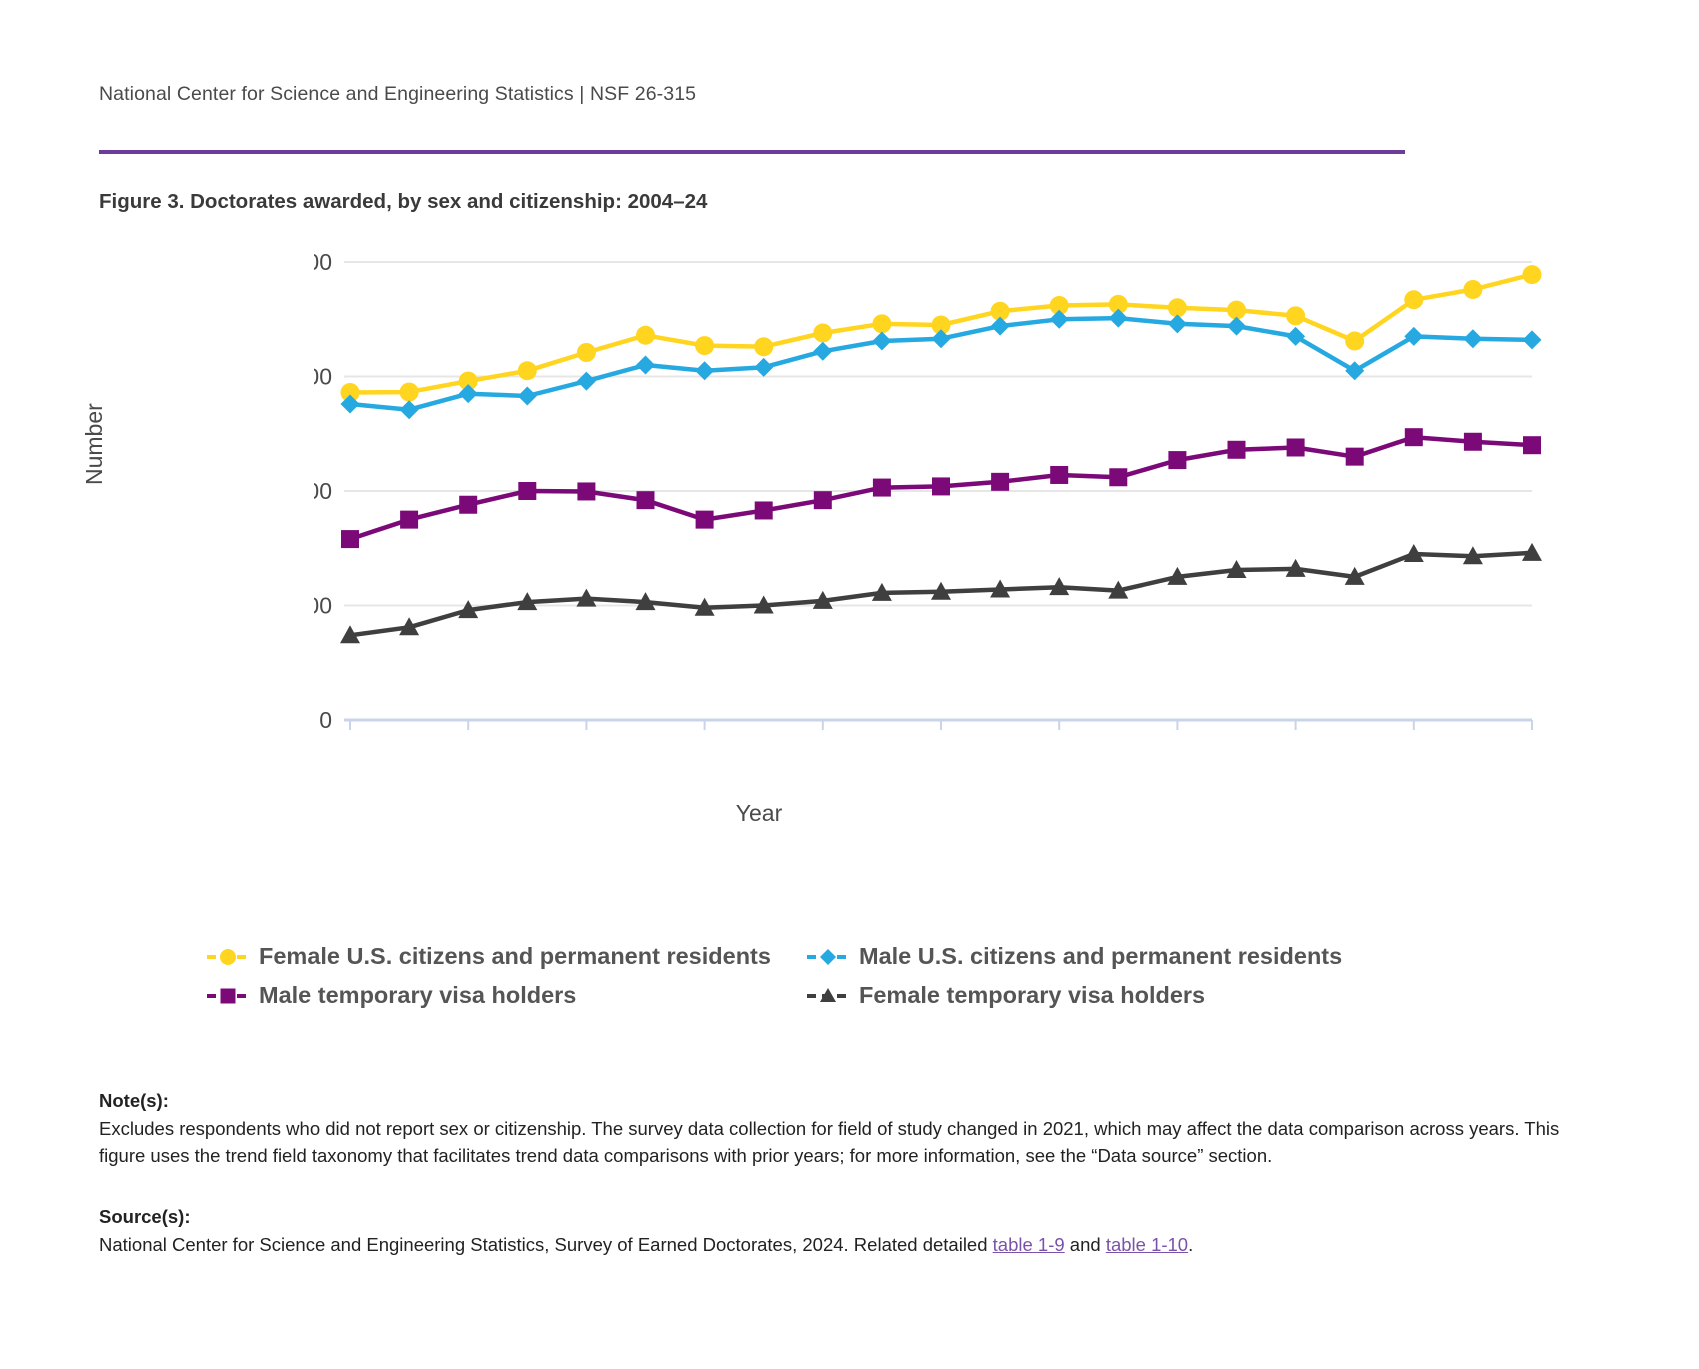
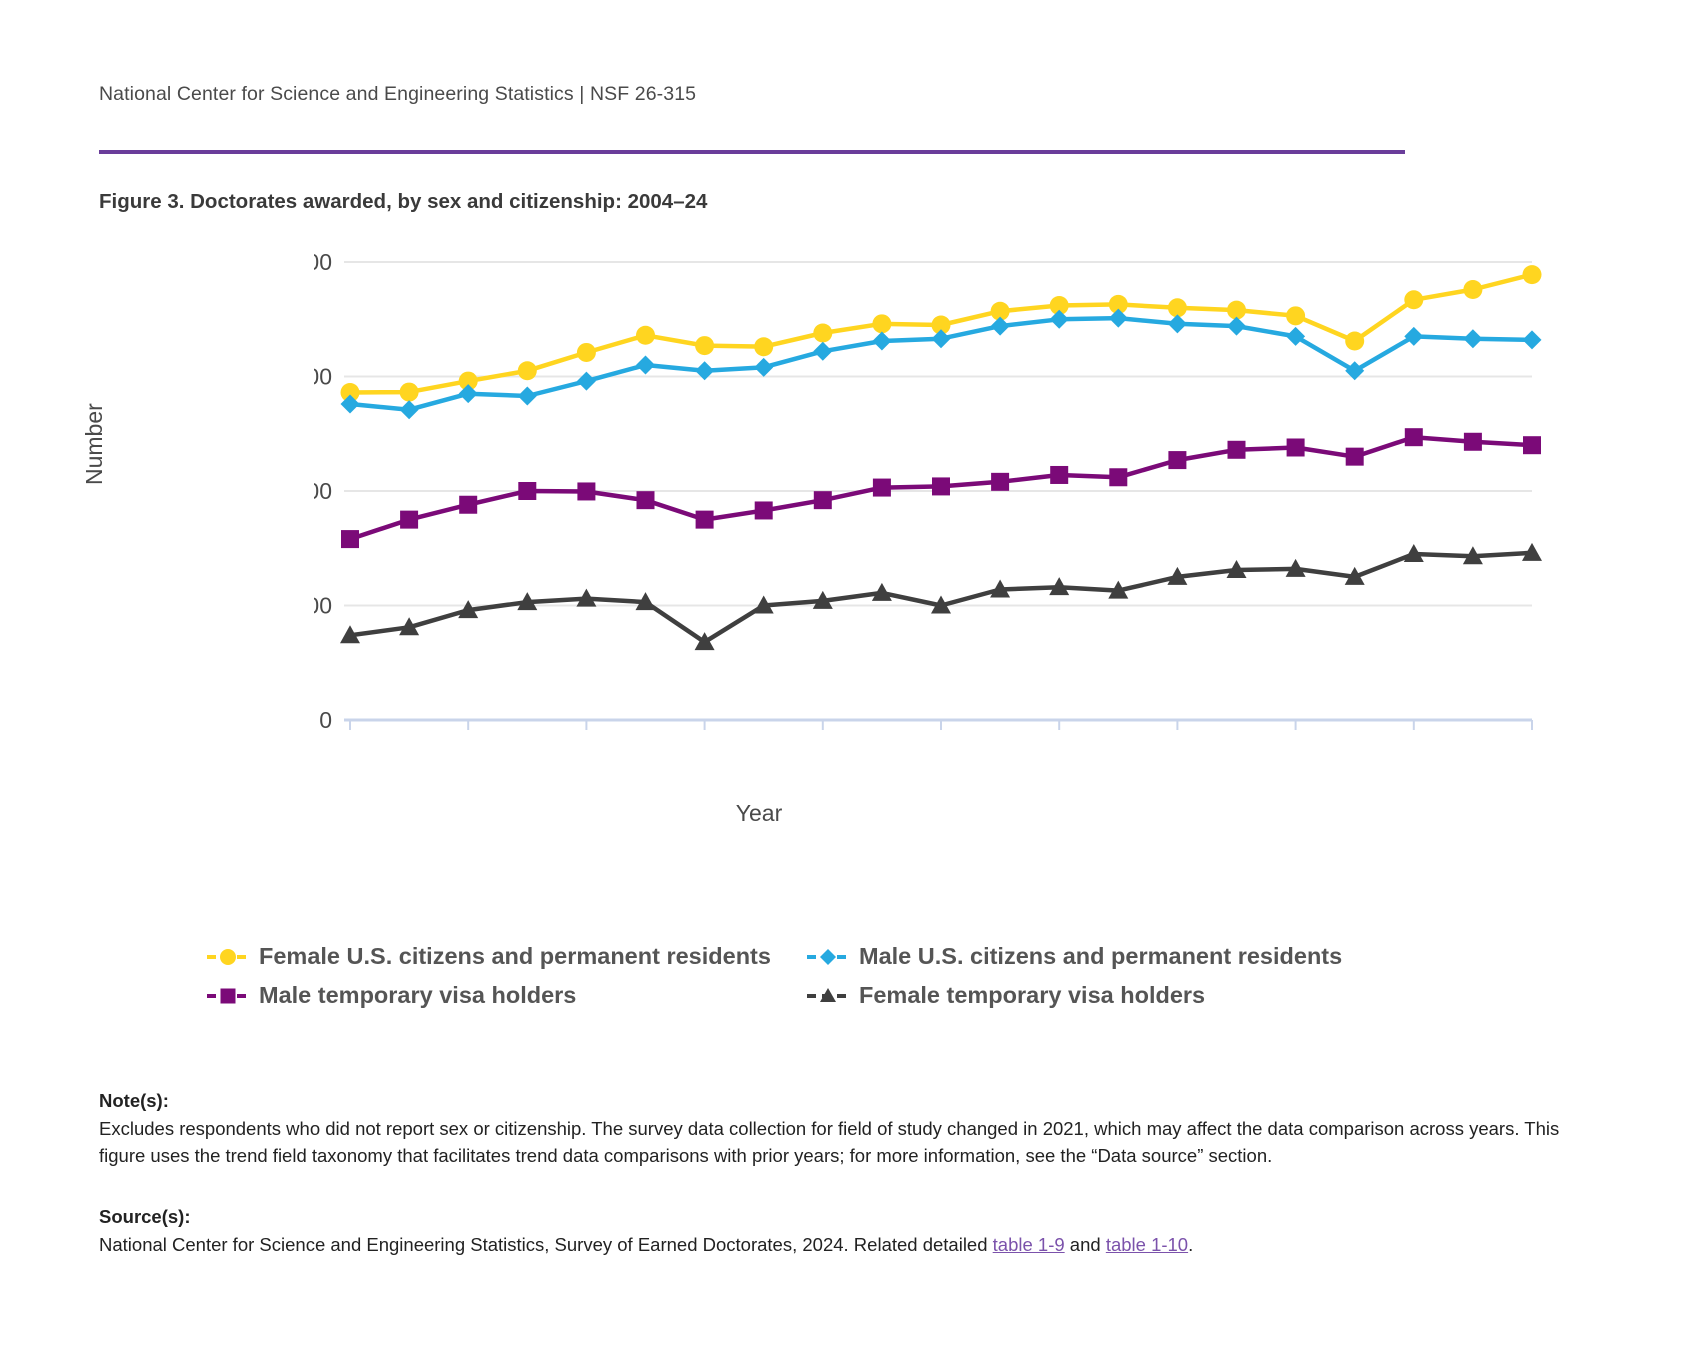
Female temporary visa holders/2010: 4900 -> 3400
Female temporary visa holders/2014: 5600 -> 5000
